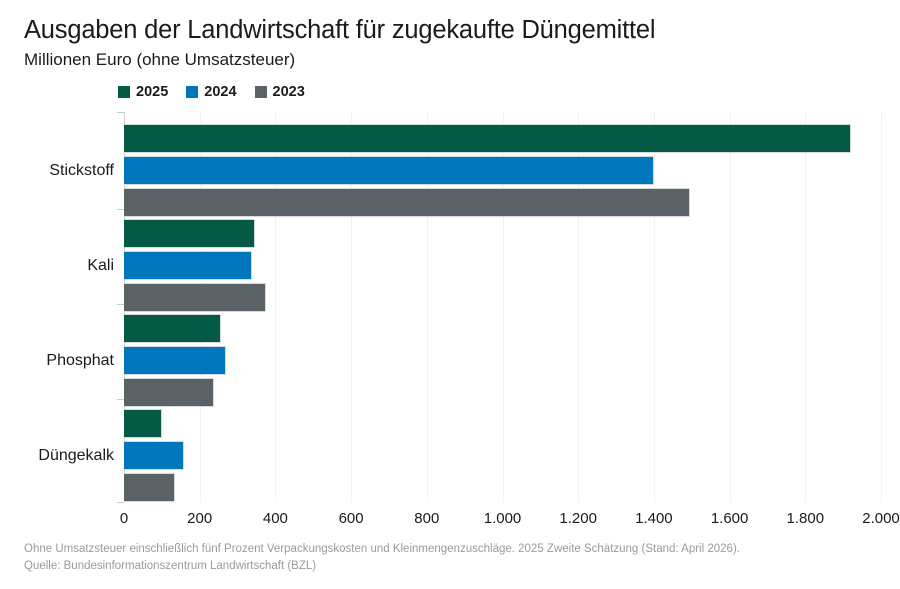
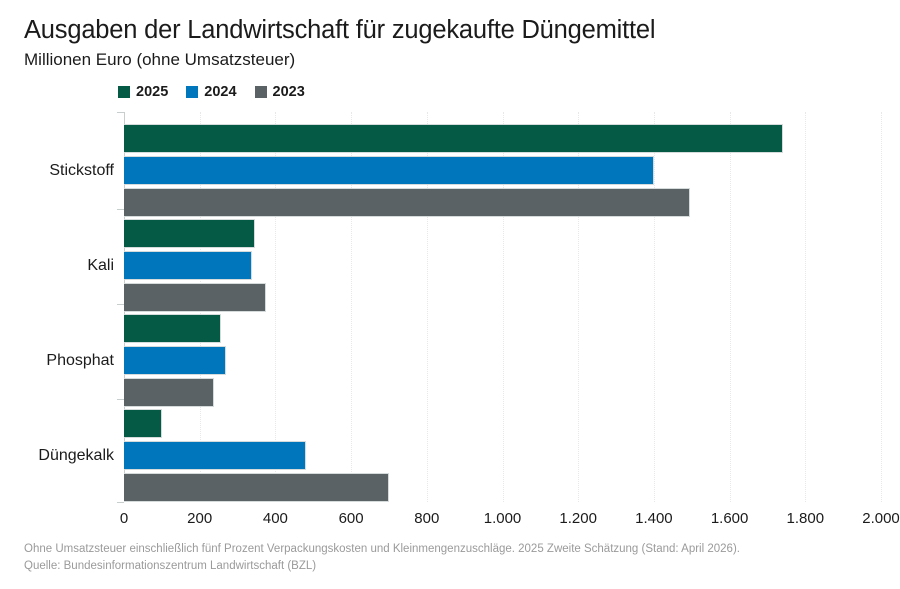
2025/Stickstoff: 1920 -> 1740
2024/Düngekalk: 160 -> 480
2023/Düngekalk: 140 -> 700
